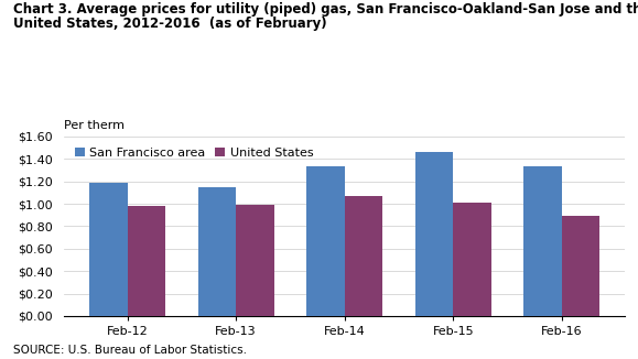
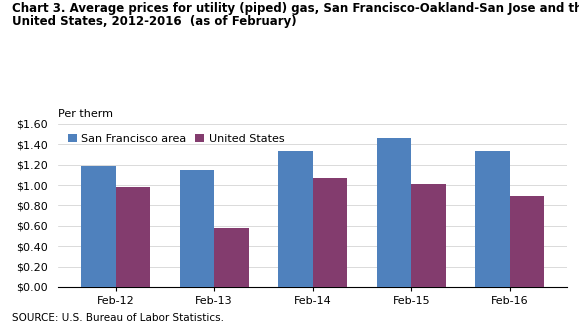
United States/Feb-13: $0.99 -> $0.58
